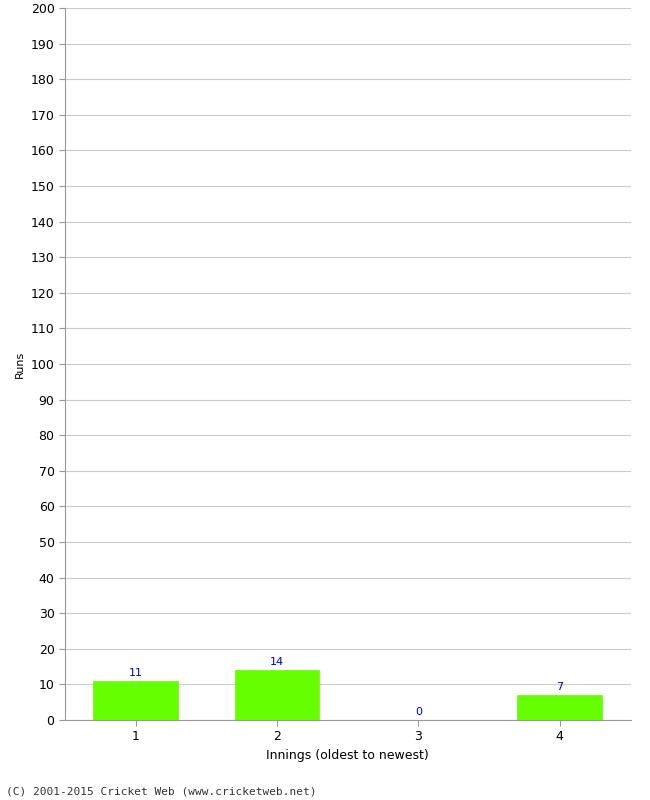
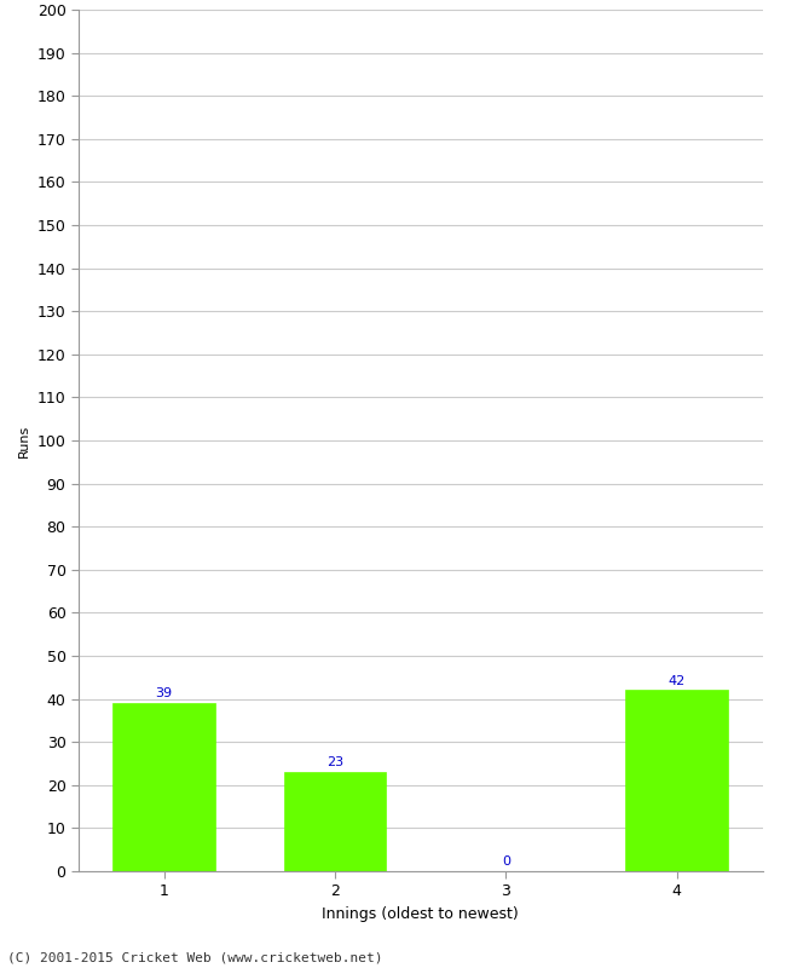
1: 11 -> 39
2: 14 -> 23
4: 7 -> 42
